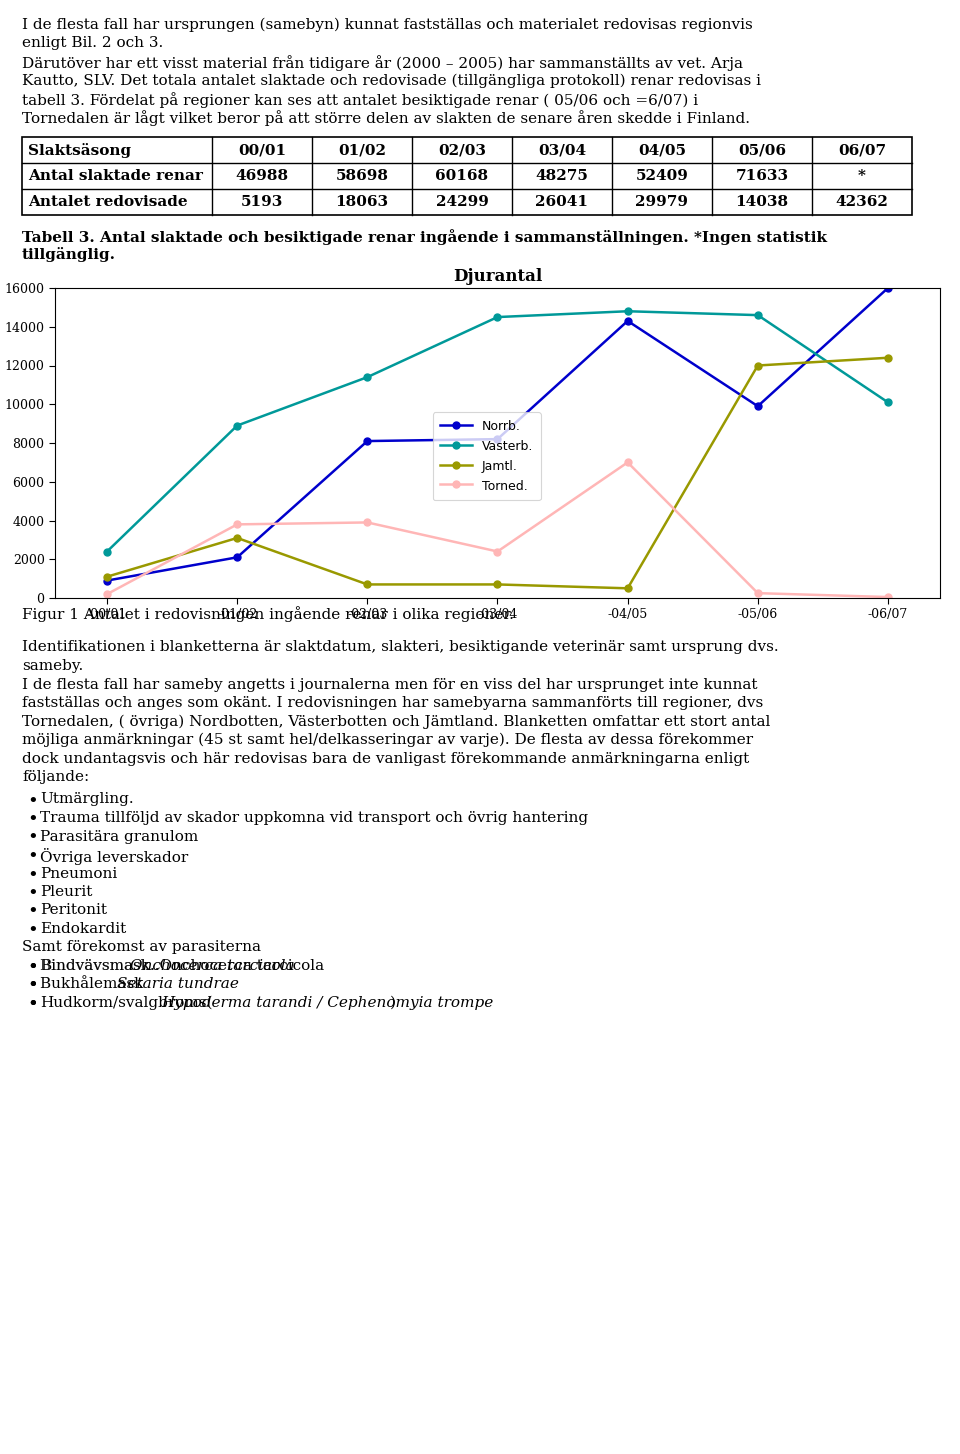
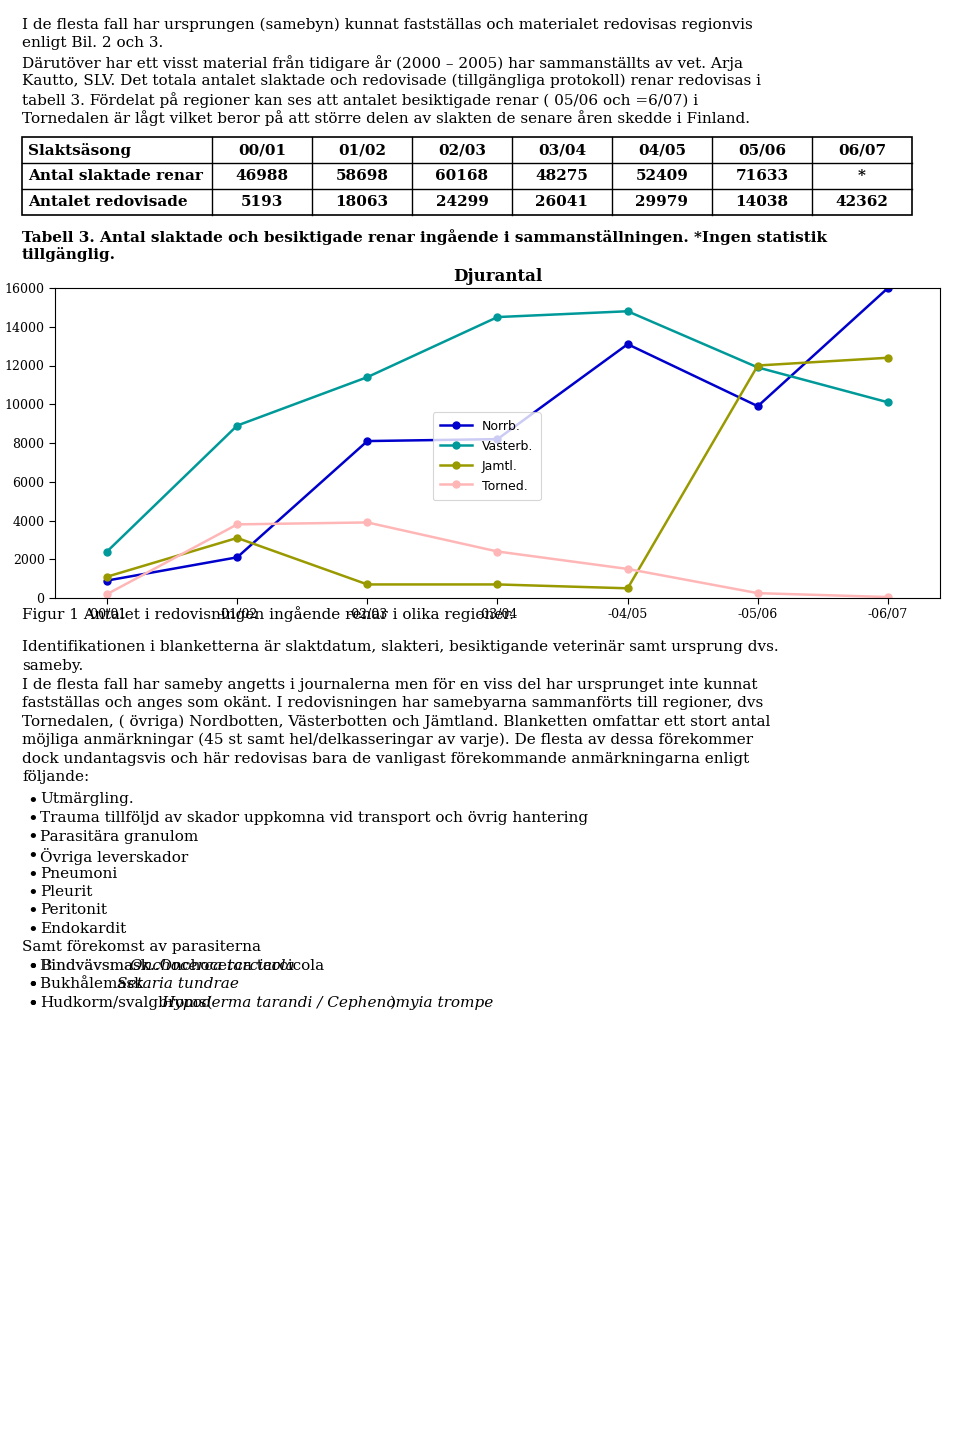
Norrb./-04/05: 14300 -> 13100
Torned./-04/05: 7000 -> 1500
Vasterb./-05/06: 14600 -> 11900
